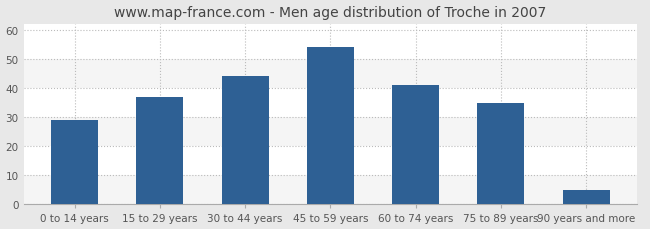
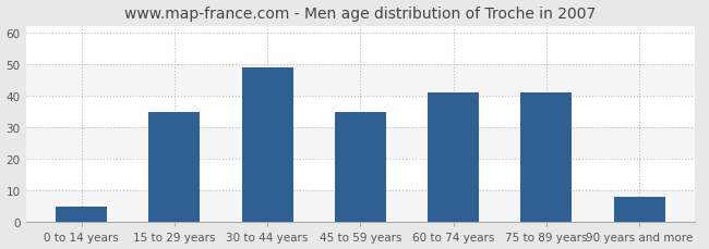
0 to 14 years: 29 -> 5
15 to 29 years: 37 -> 35
30 to 44 years: 44 -> 49
45 to 59 years: 54 -> 35
75 to 89 years: 35 -> 41
90 years and more: 5 -> 8
